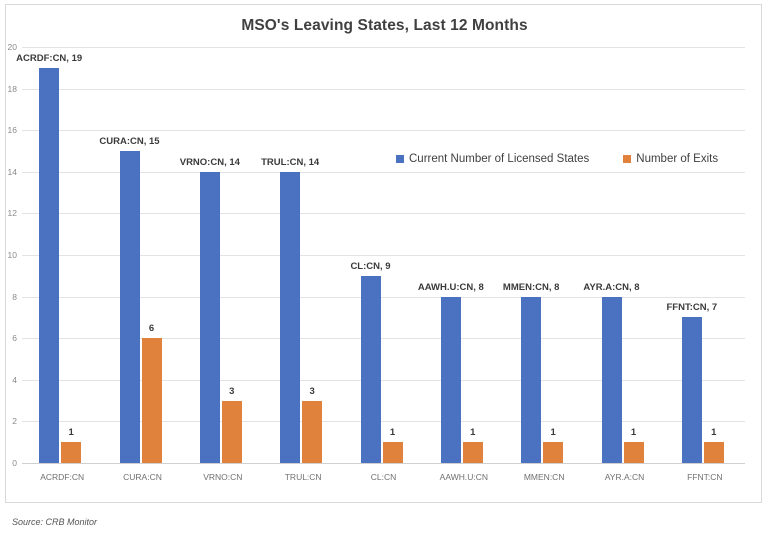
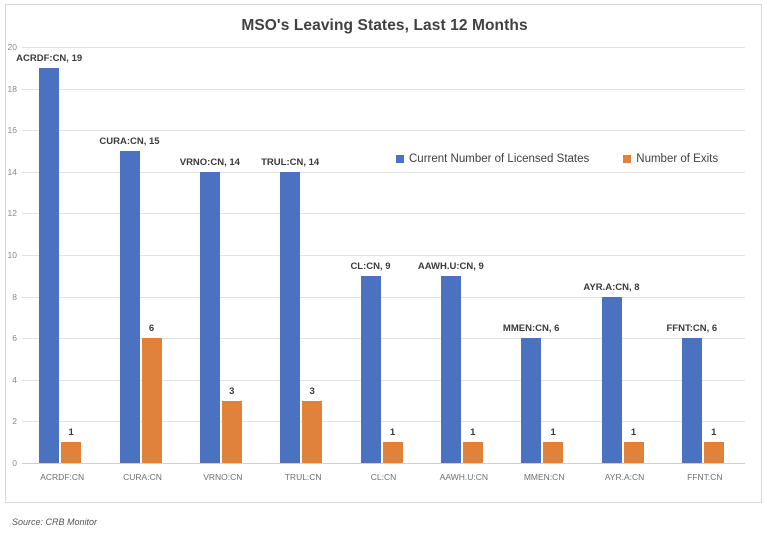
Current Number of Licensed States/AAWH.U:CN: 8 -> 9
Current Number of Licensed States/MMEN:CN: 8 -> 6
Current Number of Licensed States/FFNT:CN: 7 -> 6
